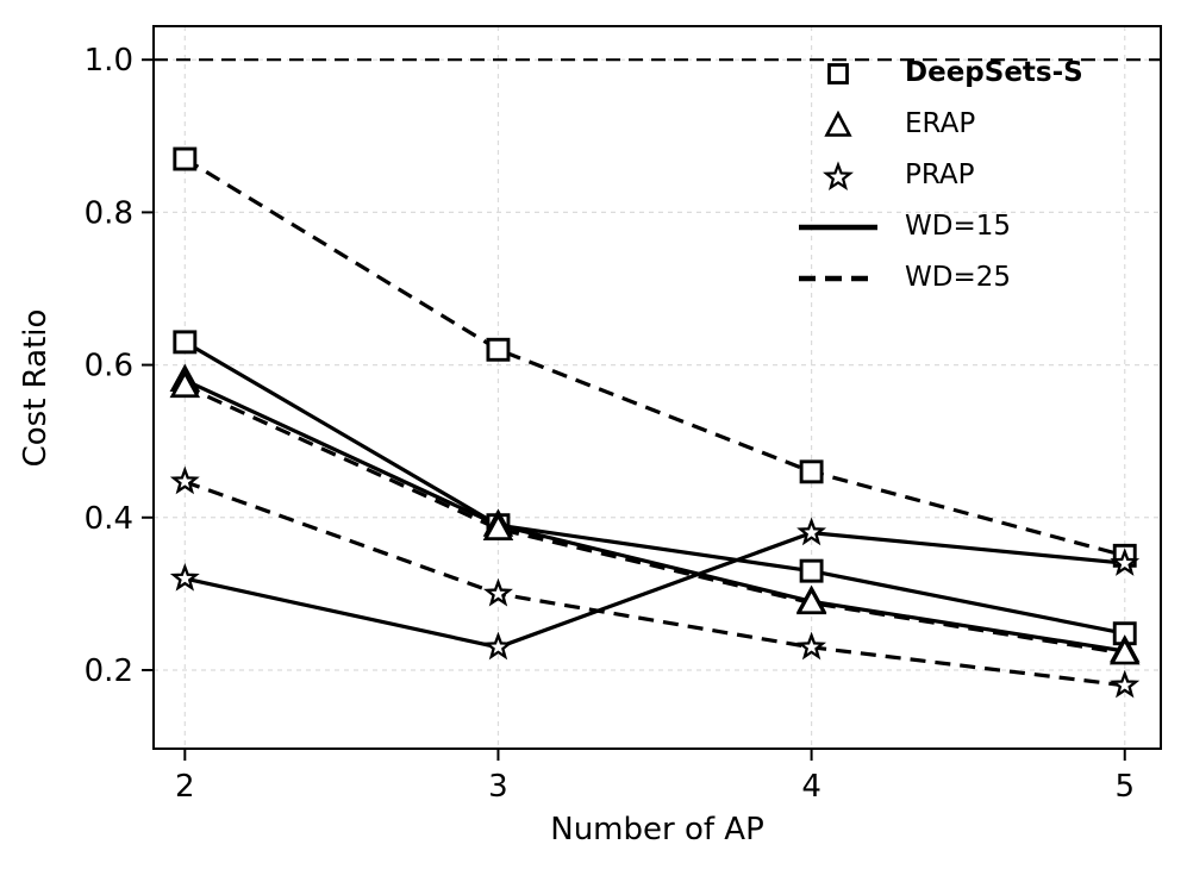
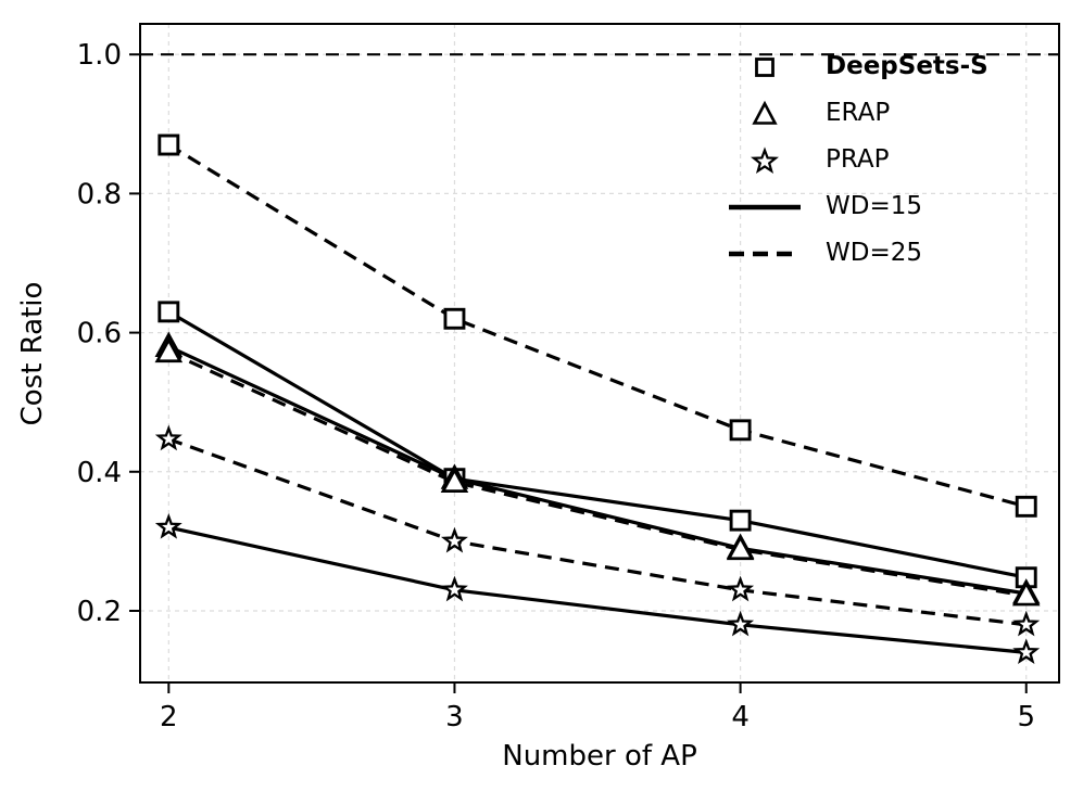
PRAP WD=15/4: 0.38 -> 0.18
PRAP WD=15/5: 0.34 -> 0.14
